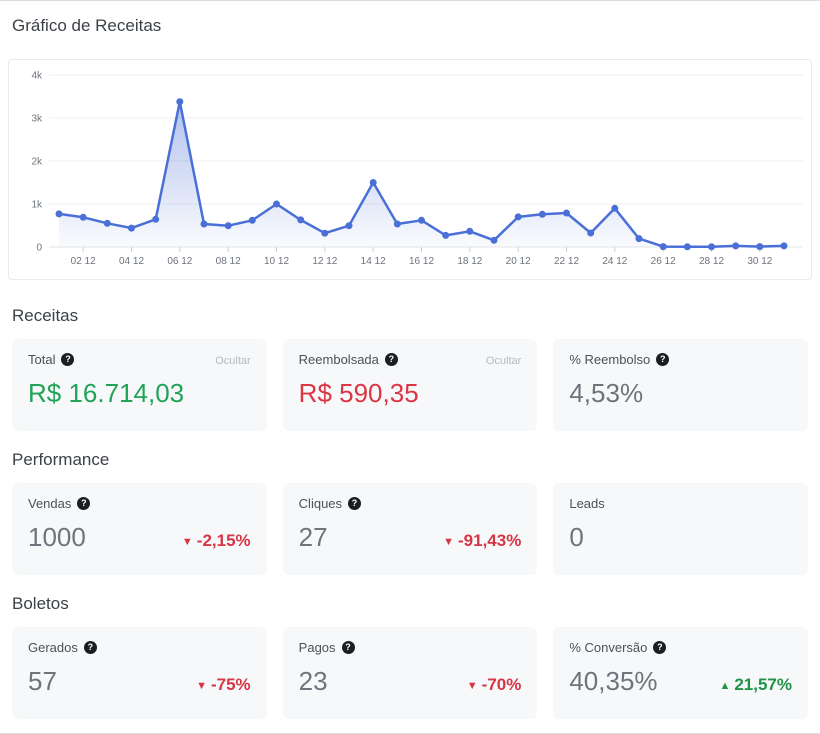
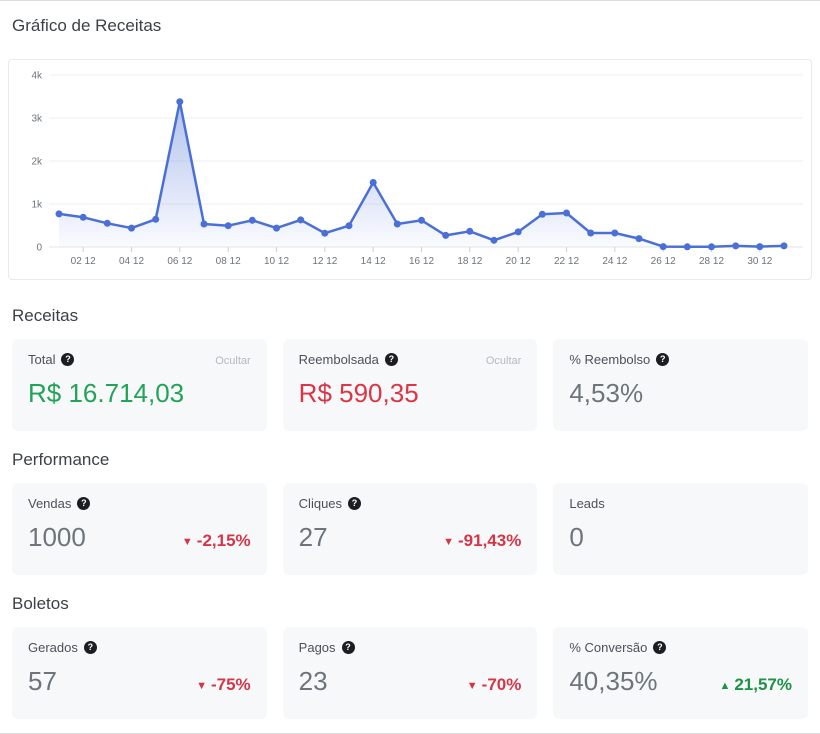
10 12: 1.0k -> 0.4k
20 12: 0.7k -> 0.4k
24 12: 0.9k -> 0.3k
